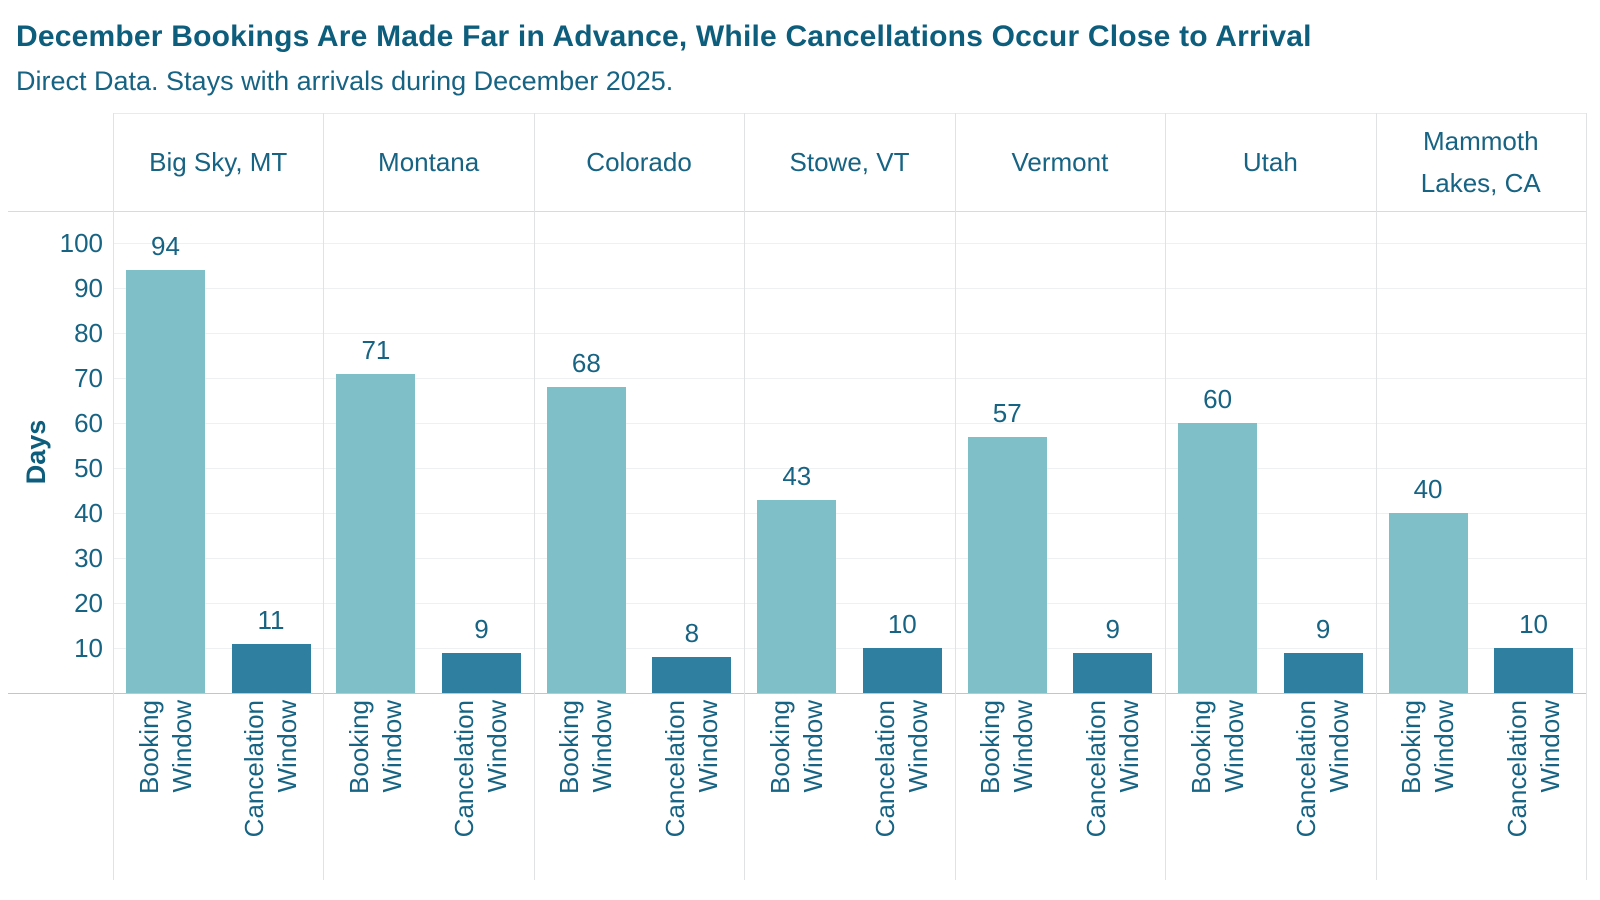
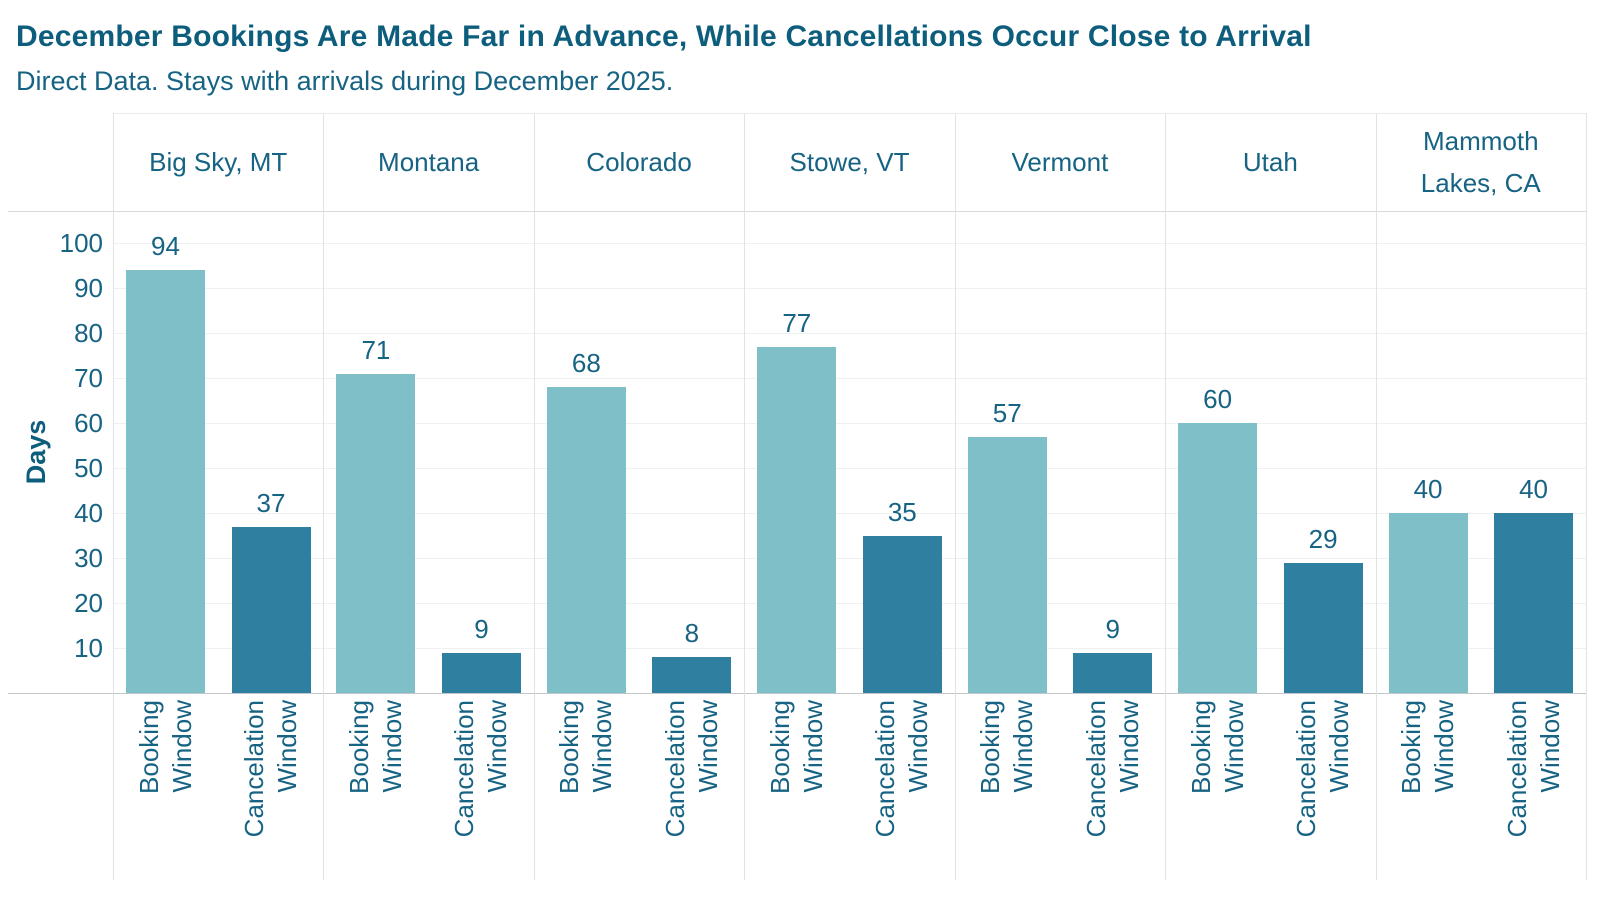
Cancelation Window/Big Sky, MT: 11 -> 37
Booking Window/Stowe, VT: 43 -> 77
Cancelation Window/Stowe, VT: 10 -> 35
Cancelation Window/Utah: 9 -> 29
Cancelation Window/Mammoth Lakes, CA: 10 -> 40
